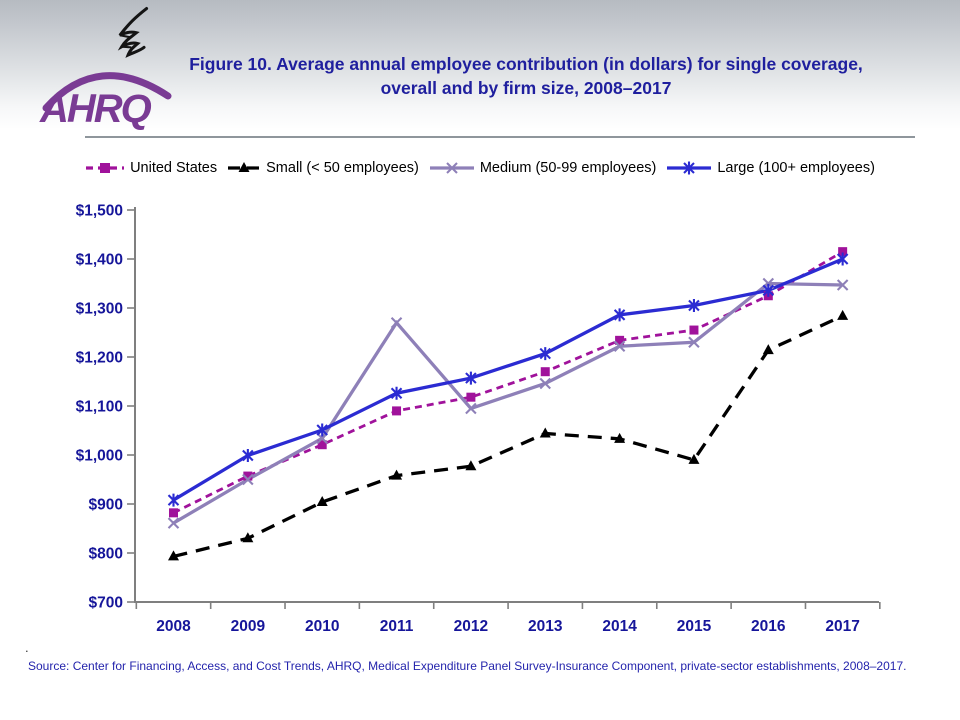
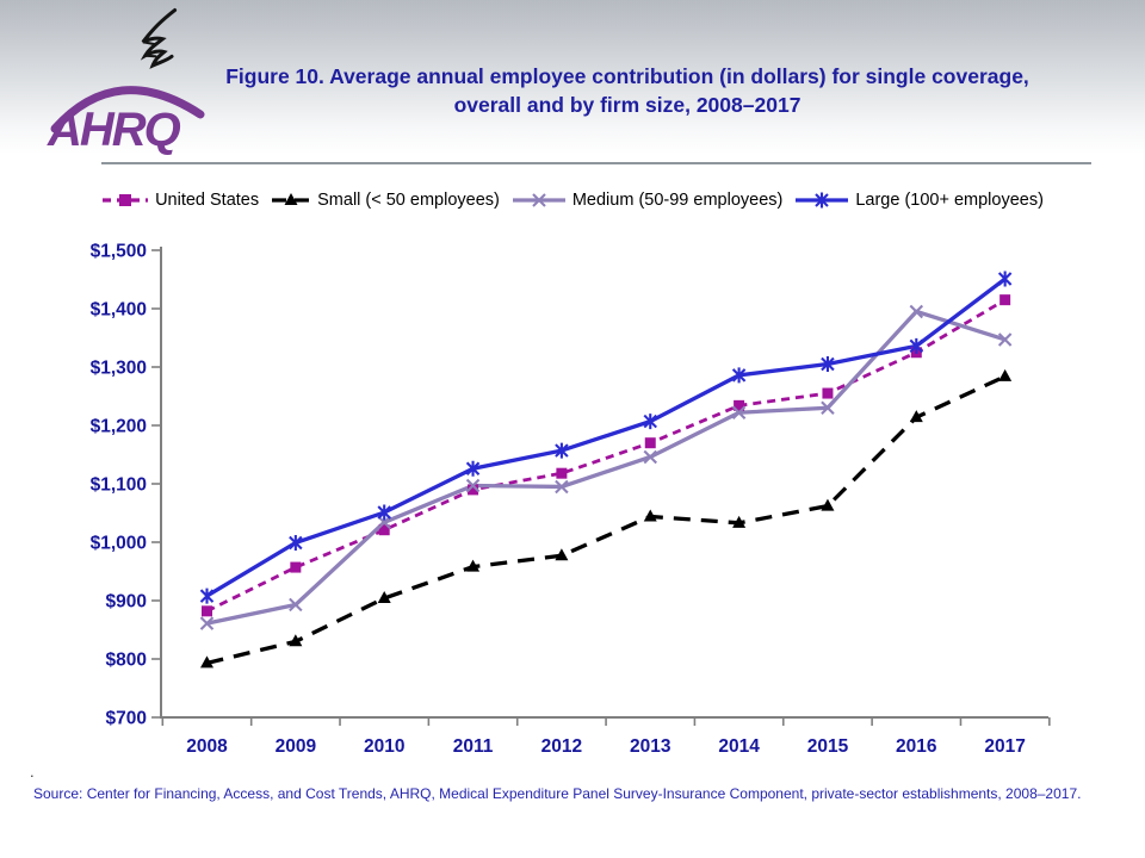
Medium (50-99 employees)/2009: $950 -> $890
Medium (50-99 employees)/2011: $1270 -> $1100
Small (< 50 employees)/2015: $990 -> $1060
Medium (50-99 employees)/2016: $1350 -> $1400
Large (100+ employees)/2017: $1400 -> $1450
